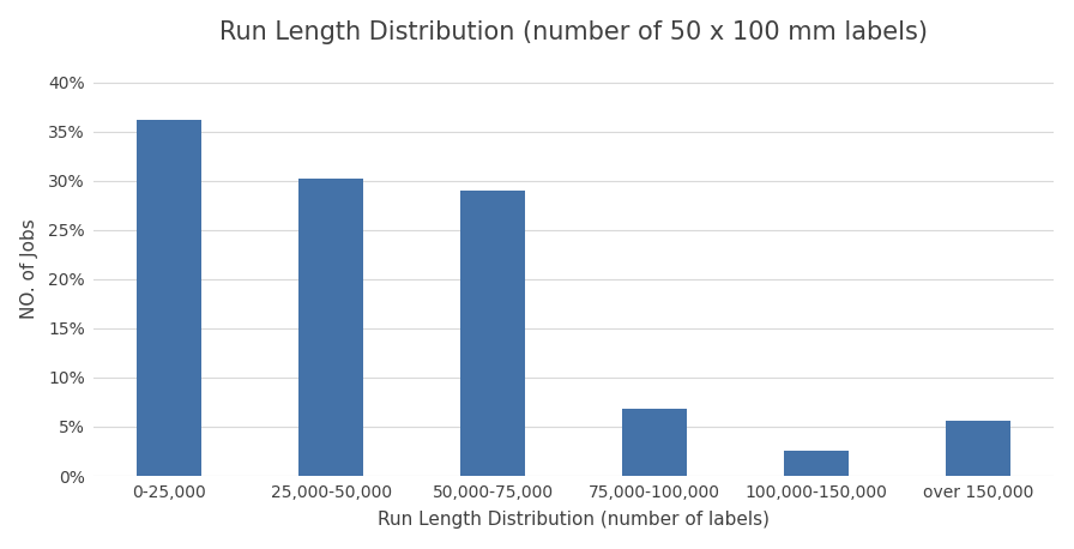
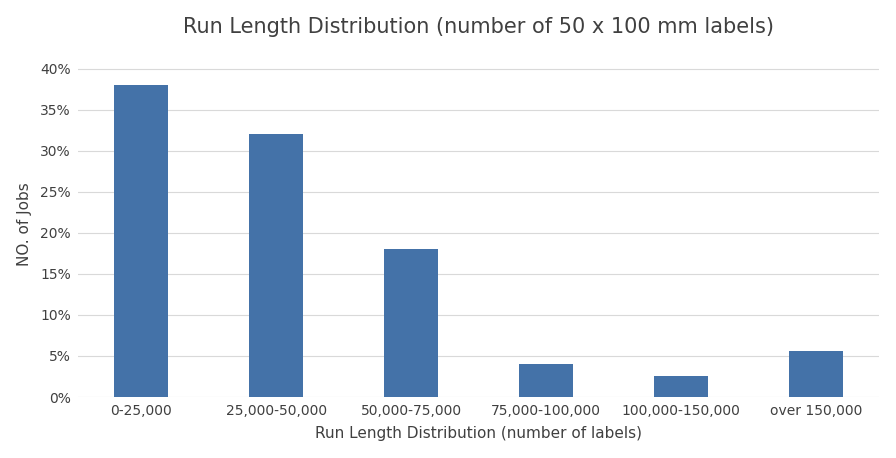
0-25,000: 36.2% -> 38.0%
25,000-50,000: 30.2% -> 32.0%
50,000-75,000: 29.0% -> 18.0%
75,000-100,000: 6.8% -> 4.0%
